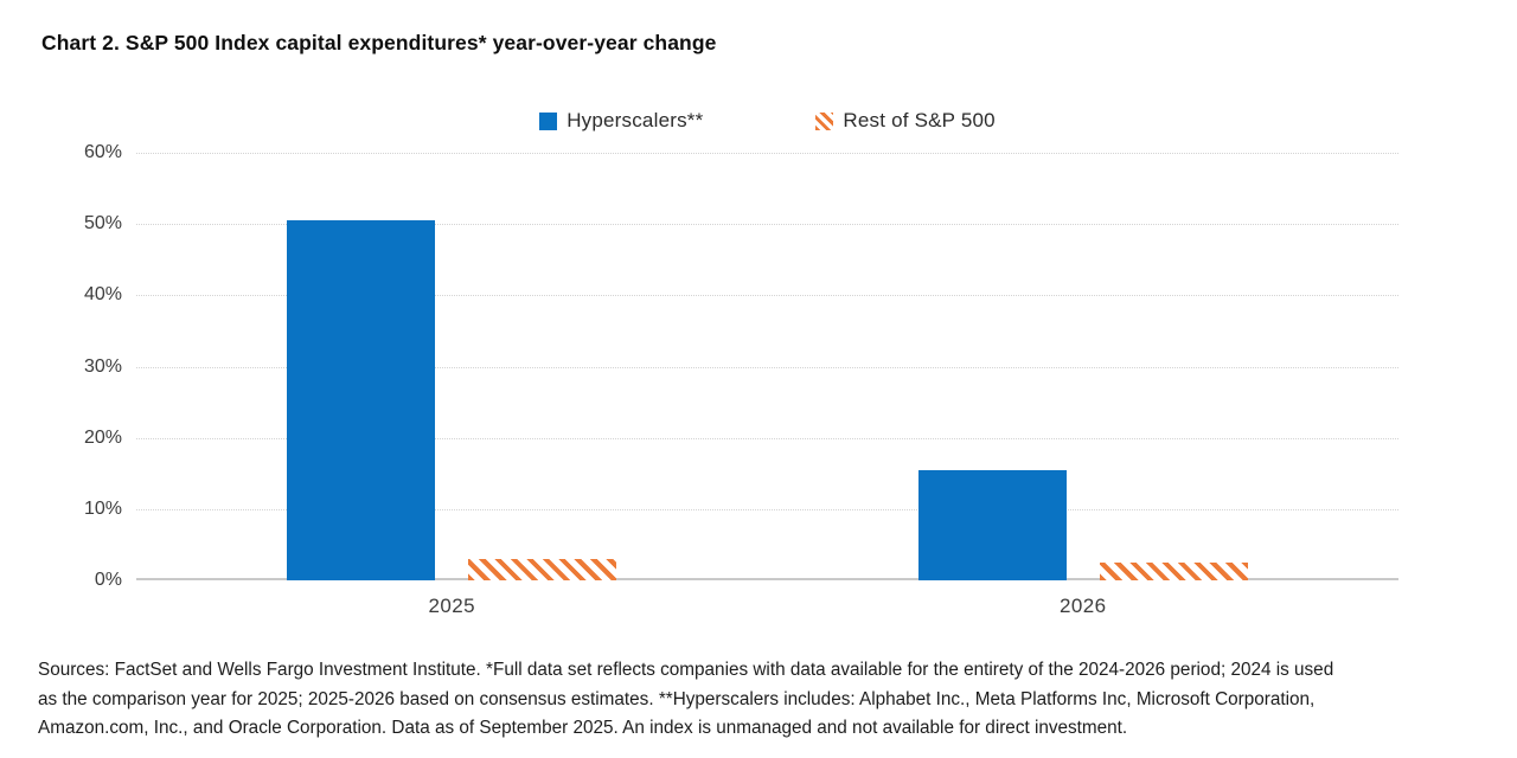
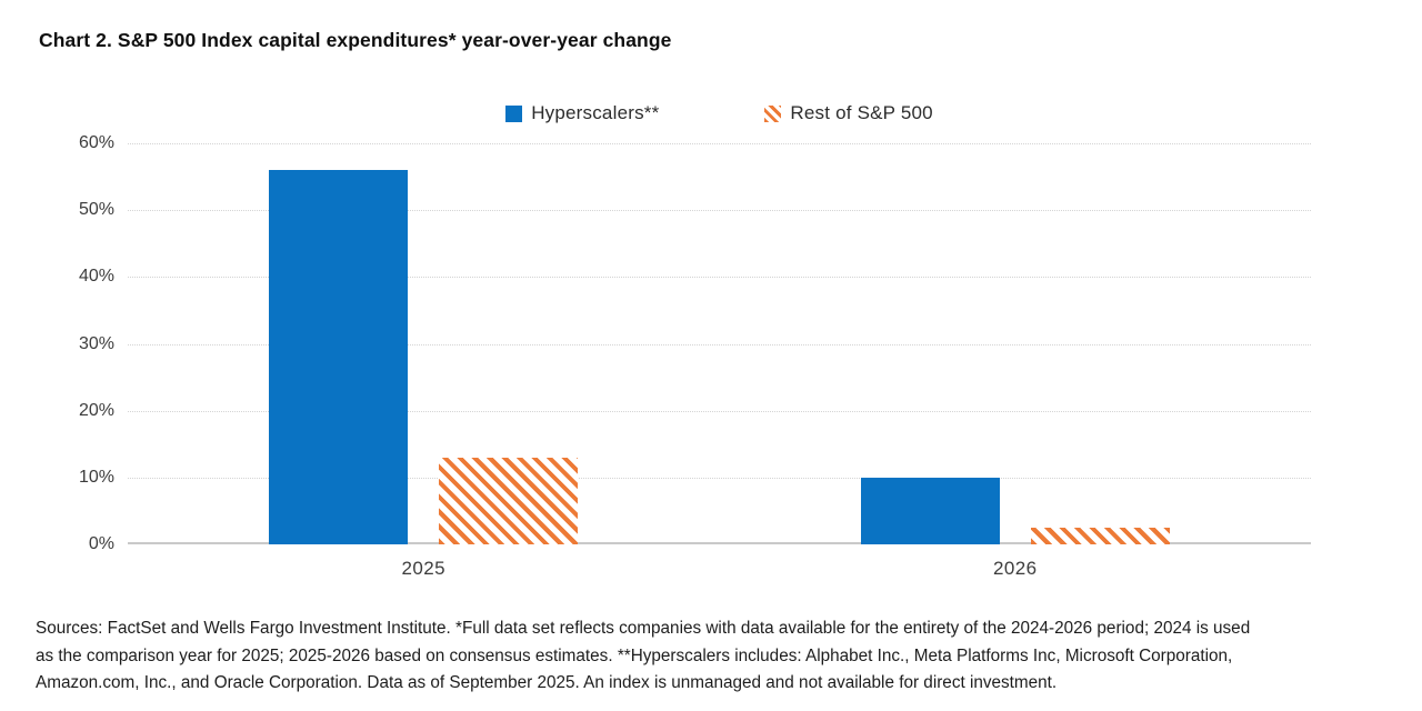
Hyperscalers**/2025: 50% -> 56%
Rest of S&P 500/2025: 3% -> 13%
Hyperscalers**/2026: 16% -> 10%
